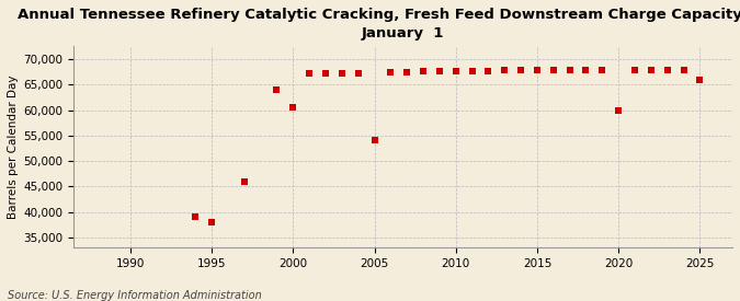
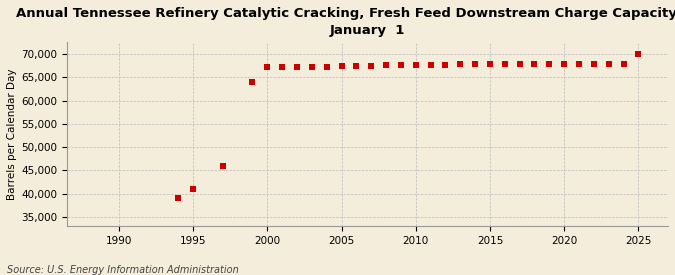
1995: 38,000 -> 41,000
2000: 60,500 -> 67,200
2005: 54,000 -> 67,500
2020: 60,000 -> 67,800
2025: 66,000 -> 70,000
